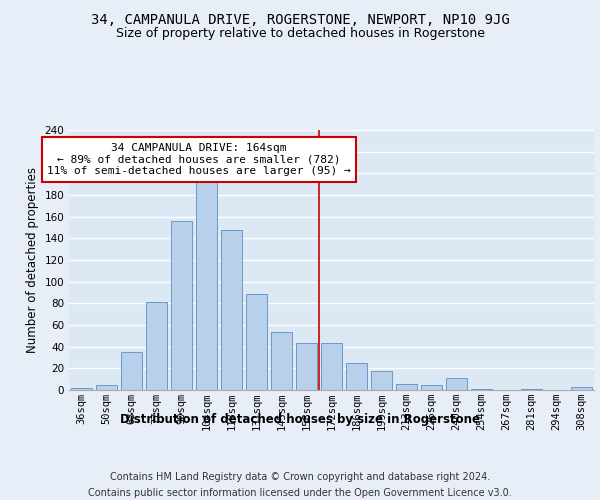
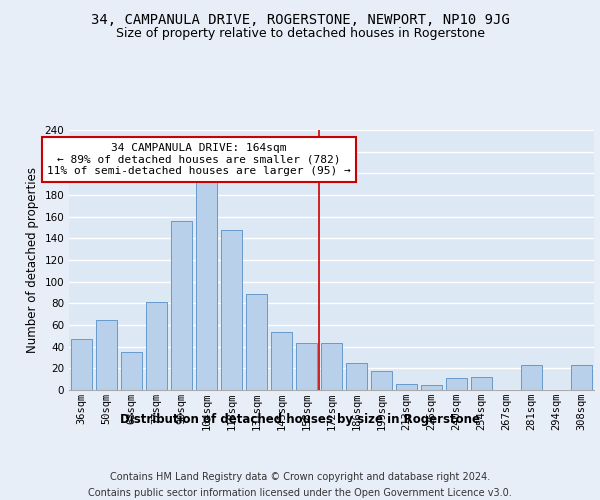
36sqm: 2 -> 47
50sqm: 5 -> 65
254sqm: 1 -> 12
281sqm: 1 -> 23
308sqm: 3 -> 23
